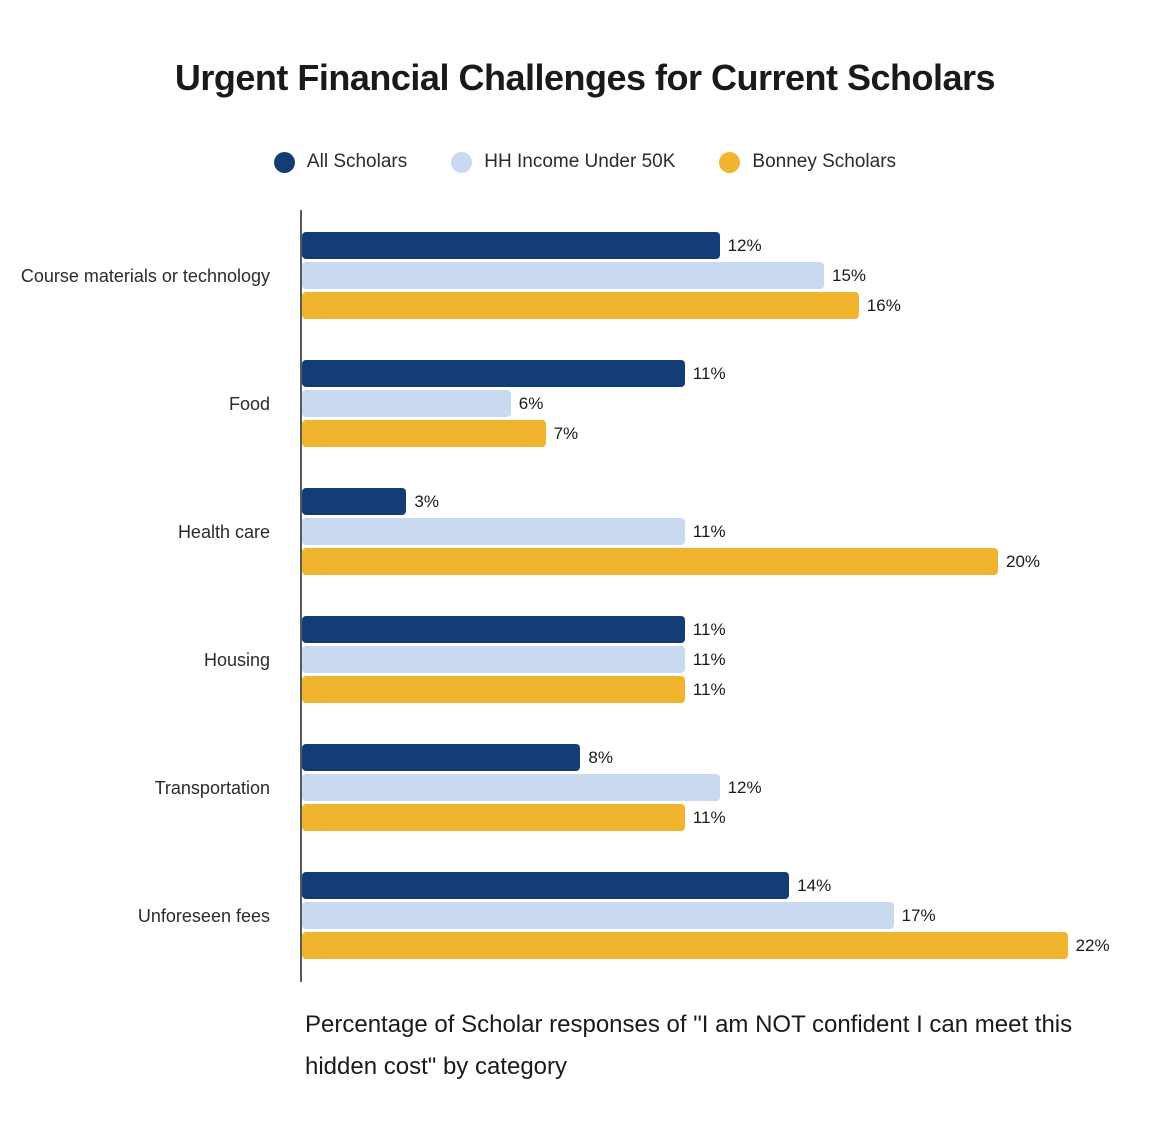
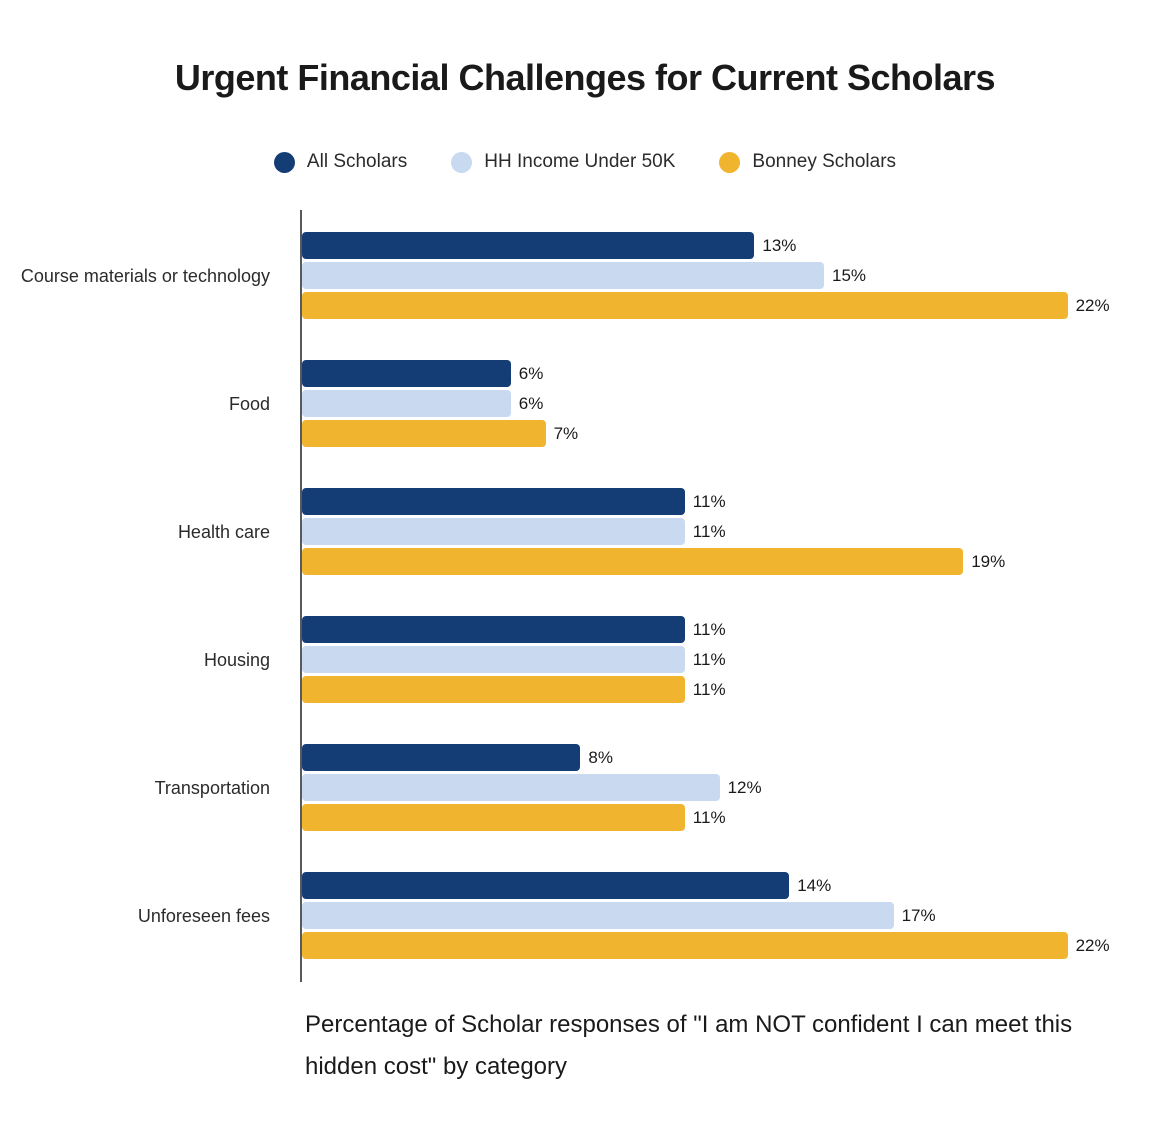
All Scholars/Course materials or technology: 12% -> 13%
Bonney Scholars/Course materials or technology: 16% -> 22%
All Scholars/Food: 11% -> 6%
All Scholars/Health care: 3% -> 11%
Bonney Scholars/Health care: 20% -> 19%
